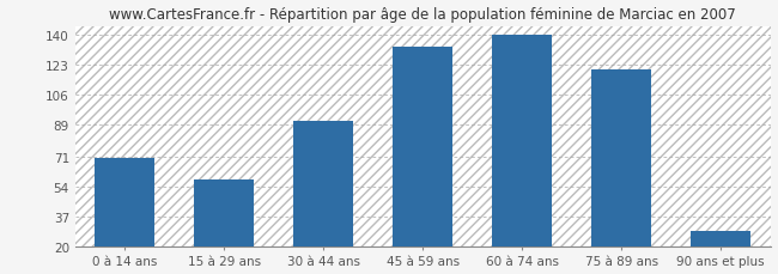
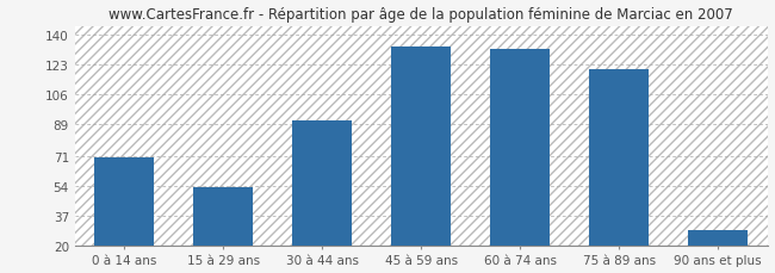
15 à 29 ans: 58 -> 53
60 à 74 ans: 140 -> 132
